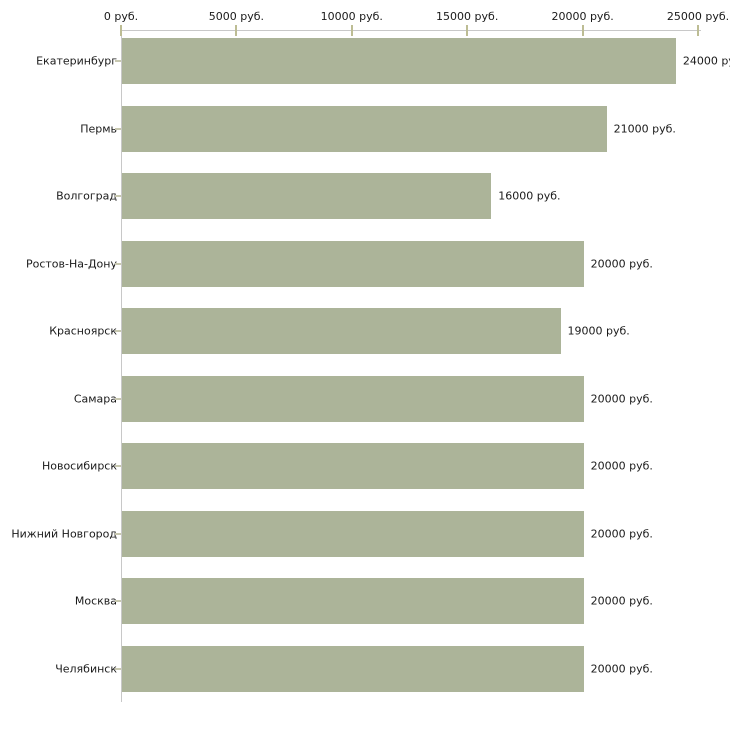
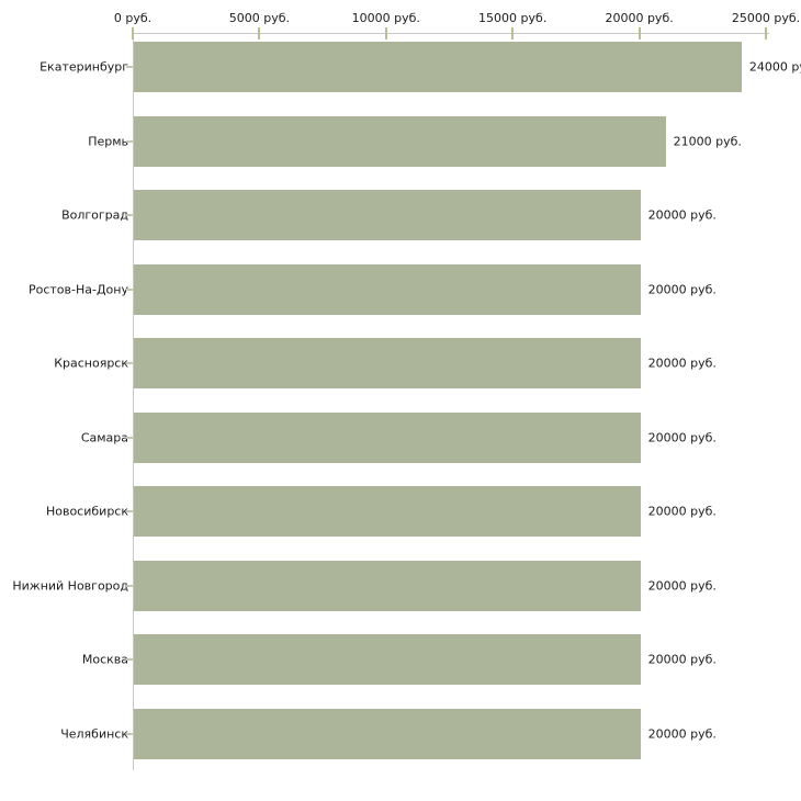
Волгоград: 16000 -> 20000
Красноярск: 19000 -> 20000
